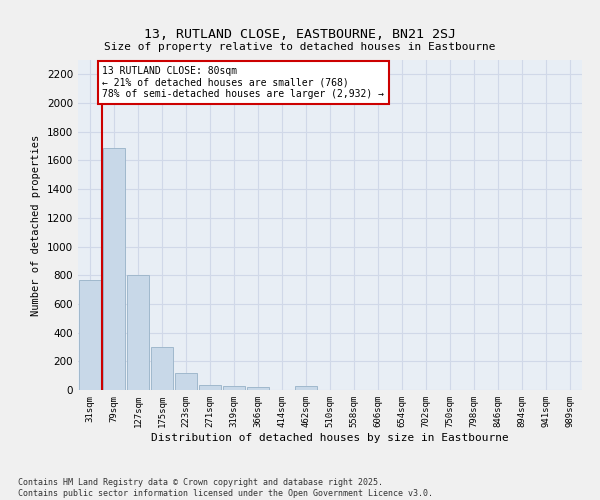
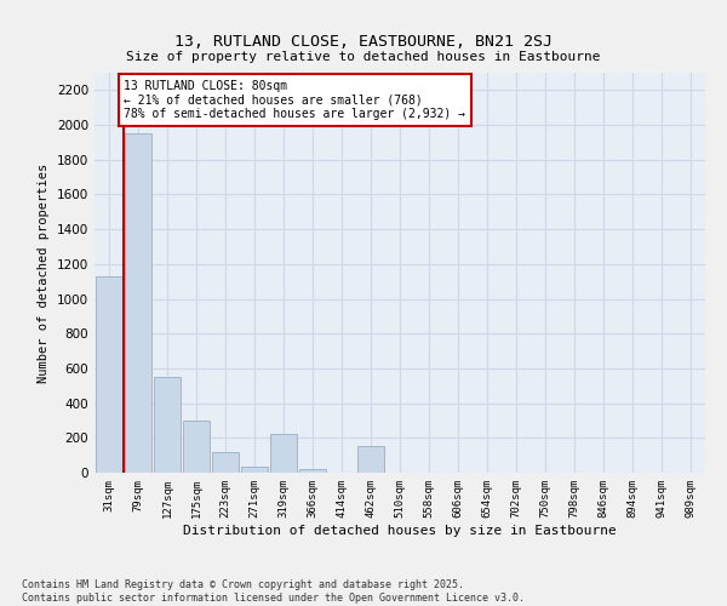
31sqm: 770 -> 1130
79sqm: 1690 -> 1950
127sqm: 800 -> 550
319sqm: 30 -> 220
462sqm: 20 -> 150
